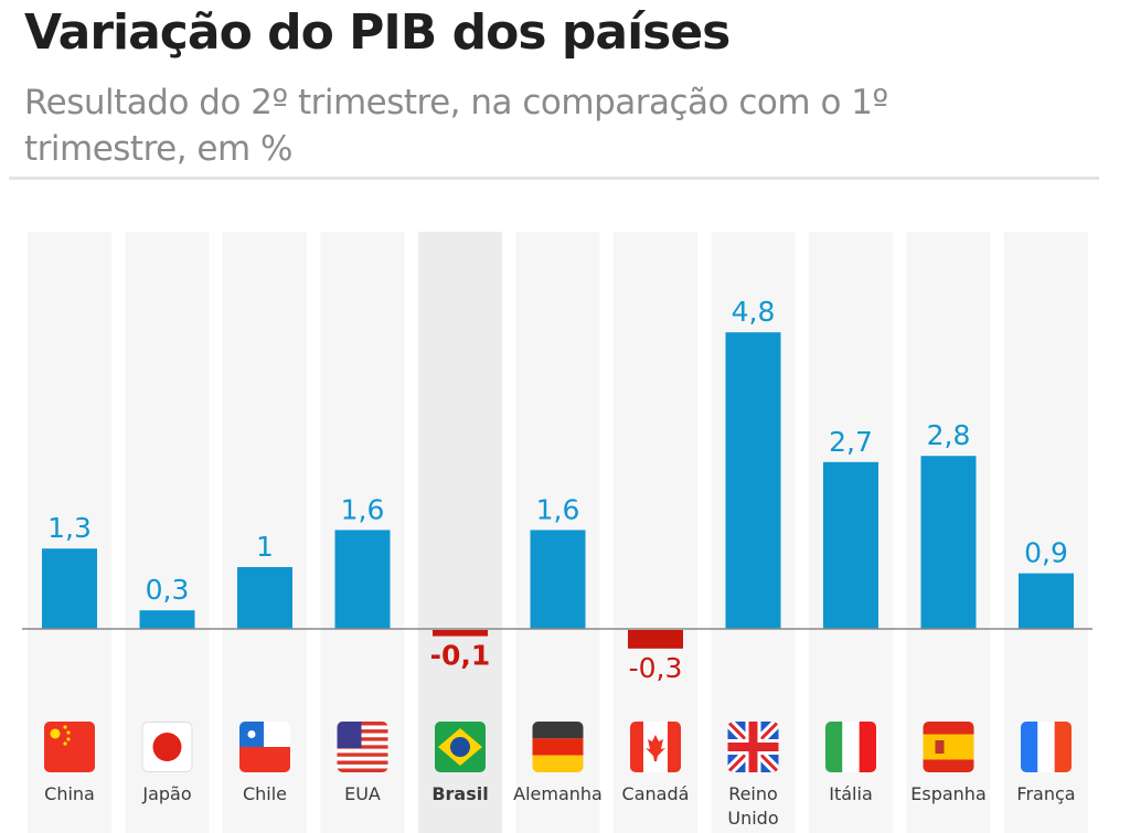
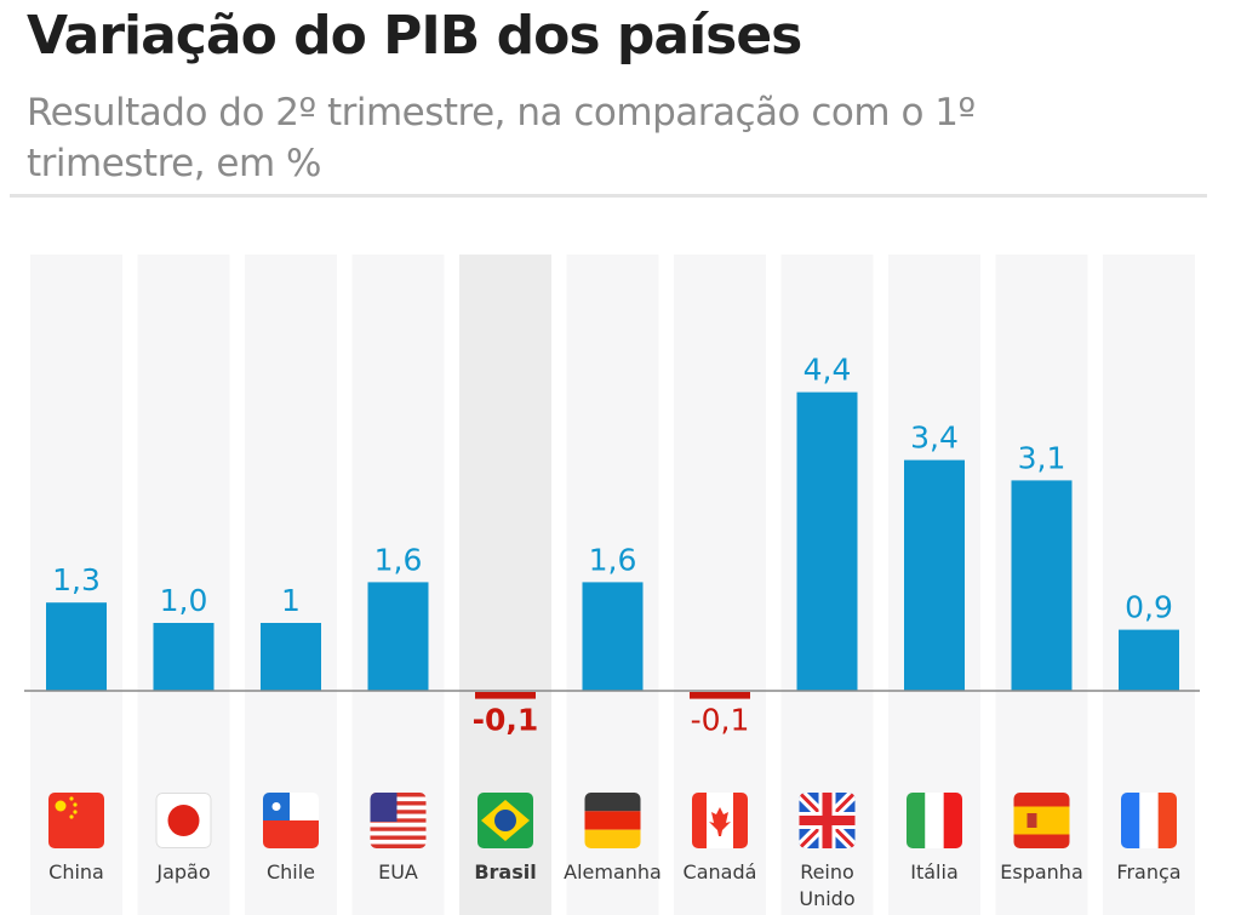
Japão: 0,3 -> 1,0
Canadá: -0,3 -> -0,1
Reino Unido: 4,8 -> 4,4
Itália: 2,7 -> 3,4
Espanha: 2,8 -> 3,1
